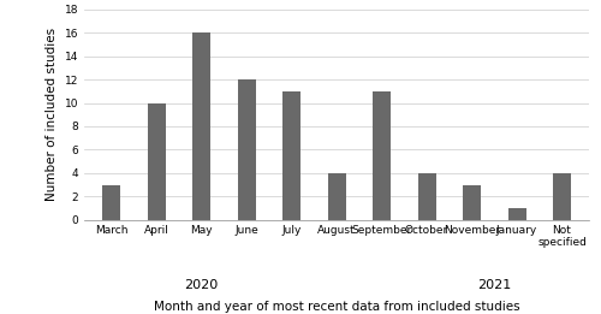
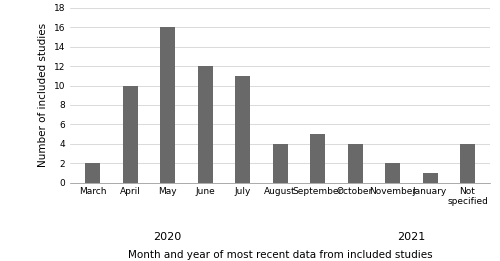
March: 3 -> 2
September: 11 -> 5
November: 3 -> 2
